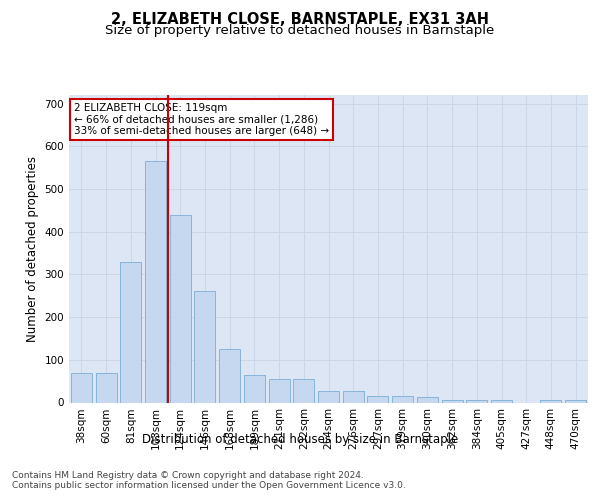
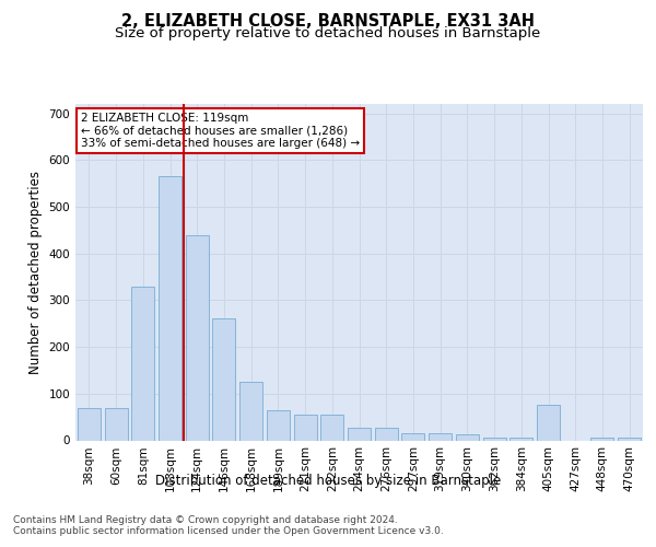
405sqm: 5 -> 75
